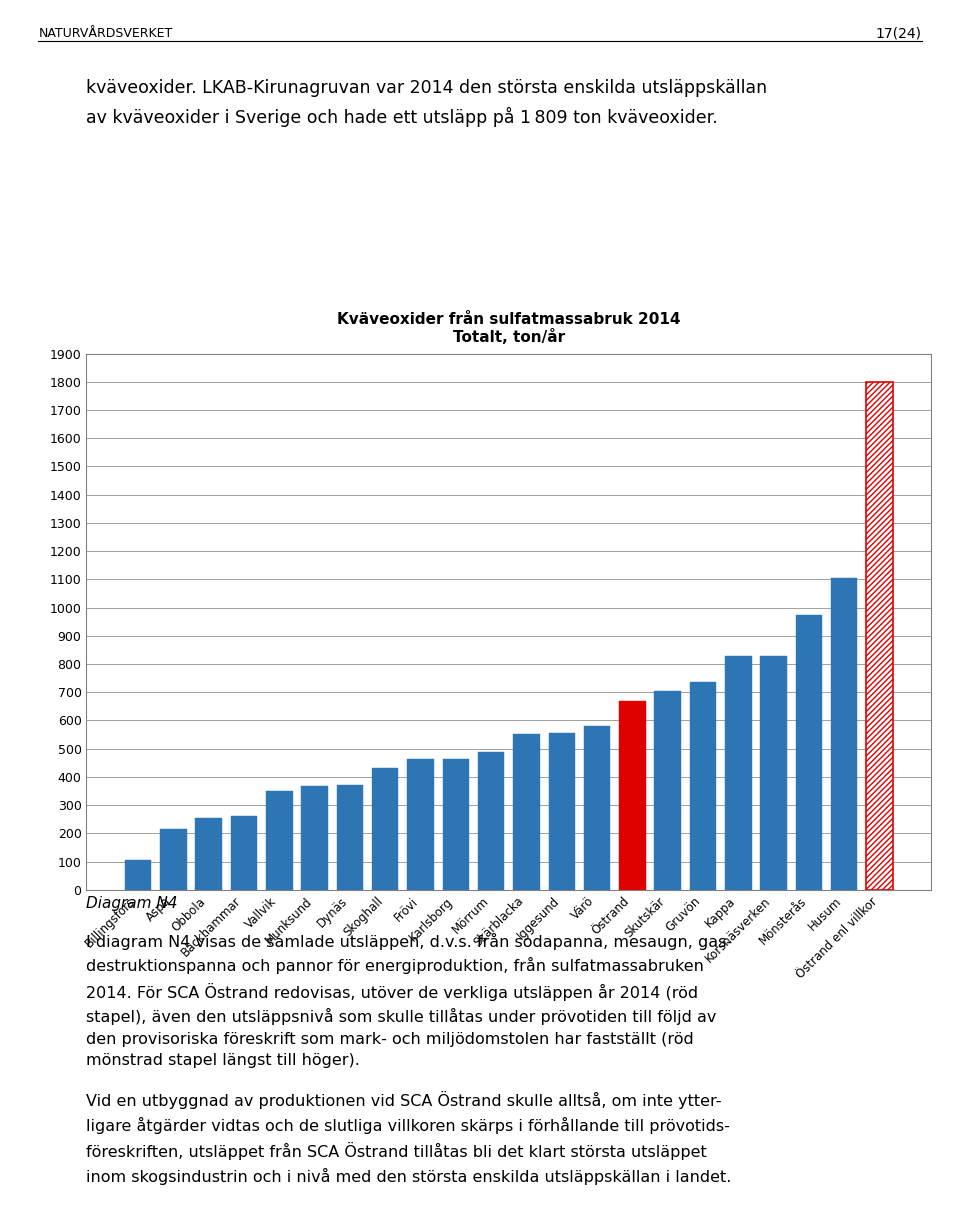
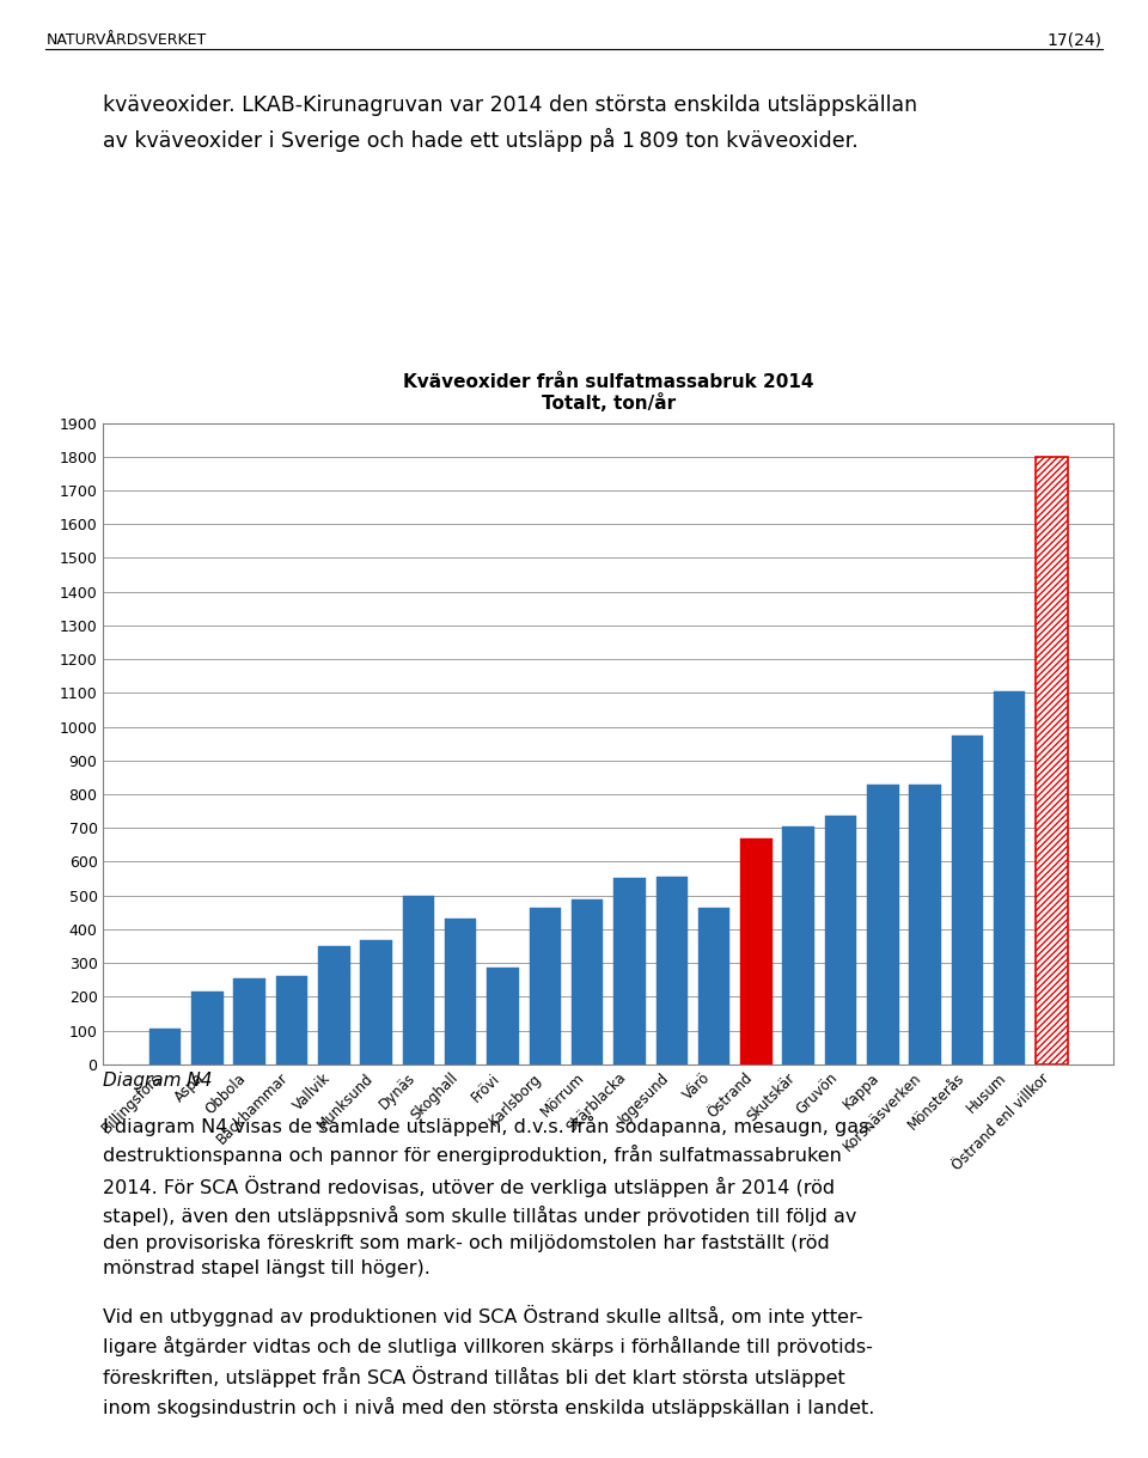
Dynäs: 370 -> 500
Frövi: 463 -> 285
Värö: 582 -> 465
